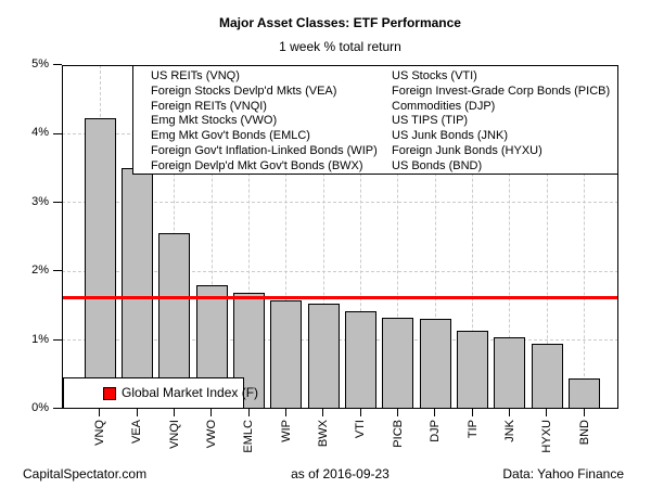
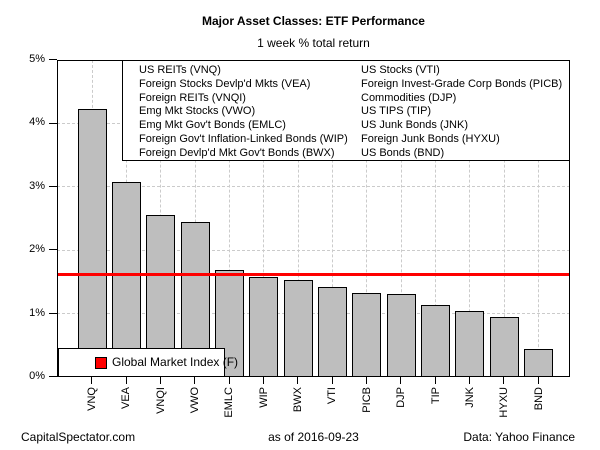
VEA: 3.5% -> 3.1%
VWO: 1.8% -> 2.5%
